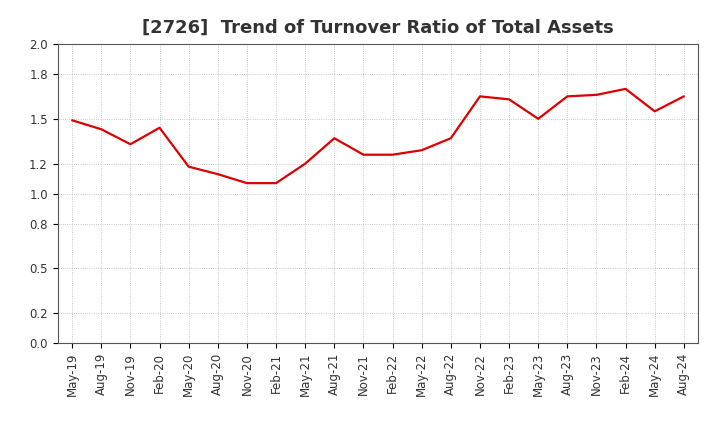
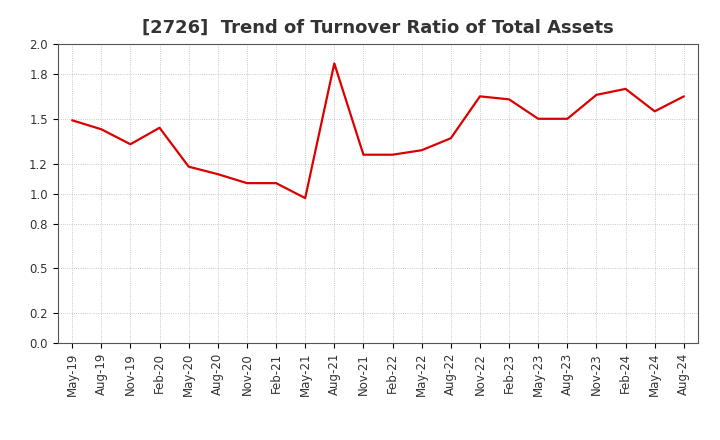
May-21: 1.20 -> 0.97
Aug-21: 1.37 -> 1.87
Aug-23: 1.65 -> 1.50
